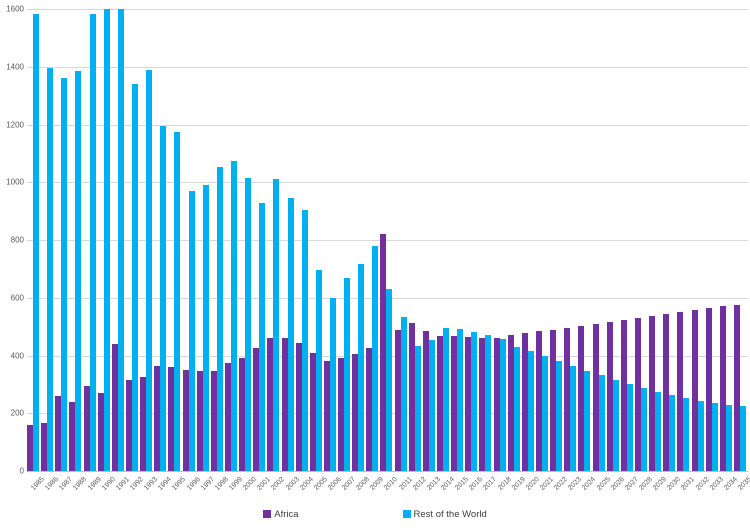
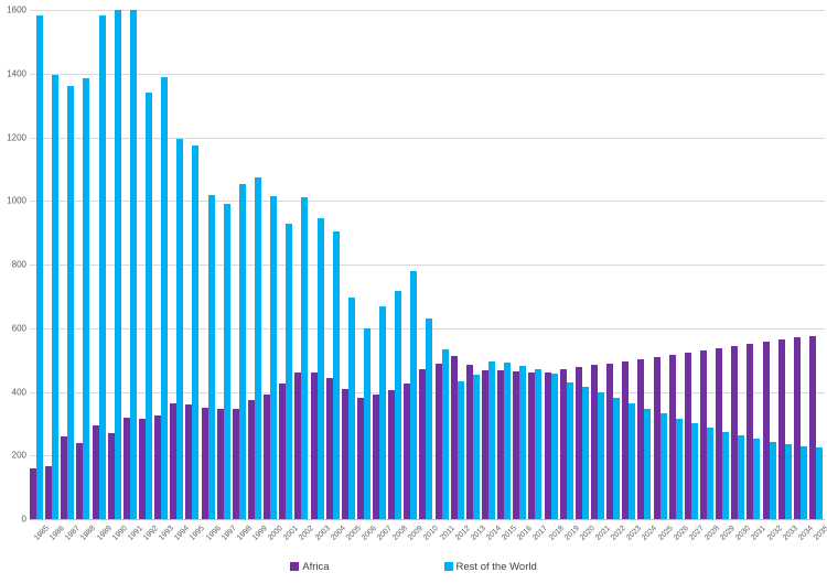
Africa/1991: 440 -> 320
Rest of the World/1996: 970 -> 1020
Africa/2010: 820 -> 470
